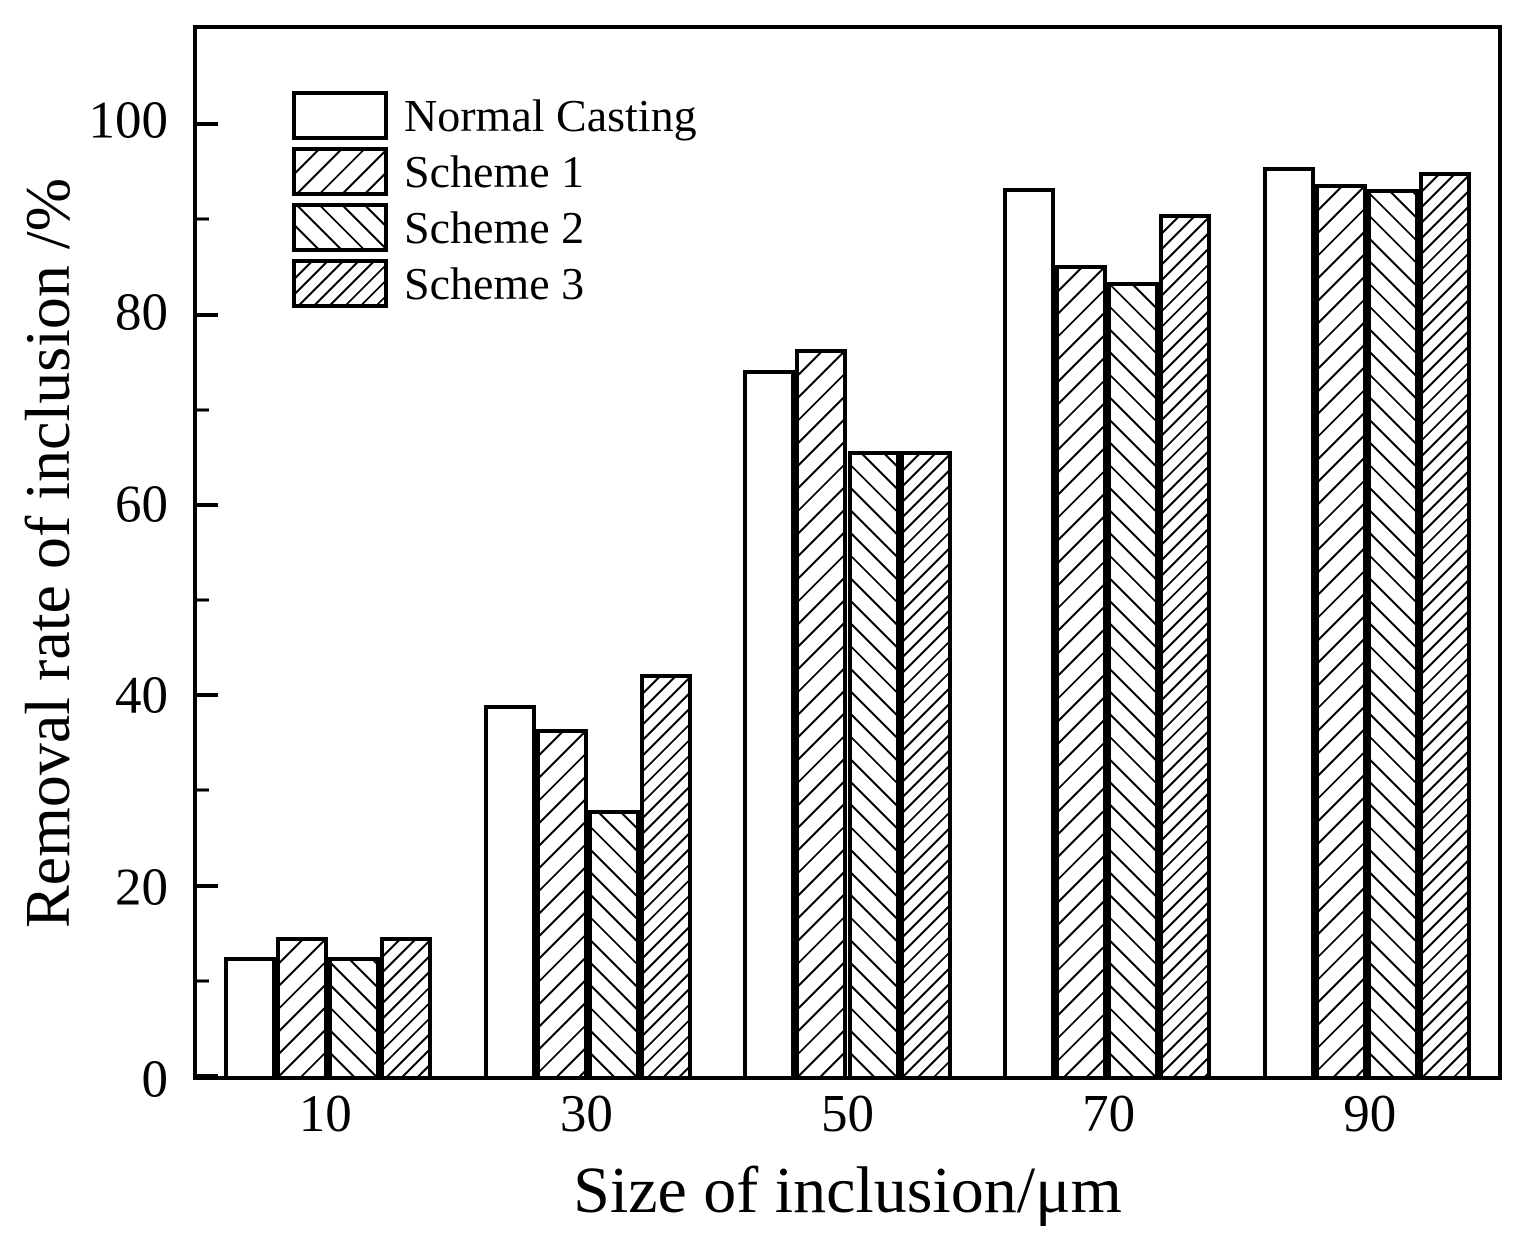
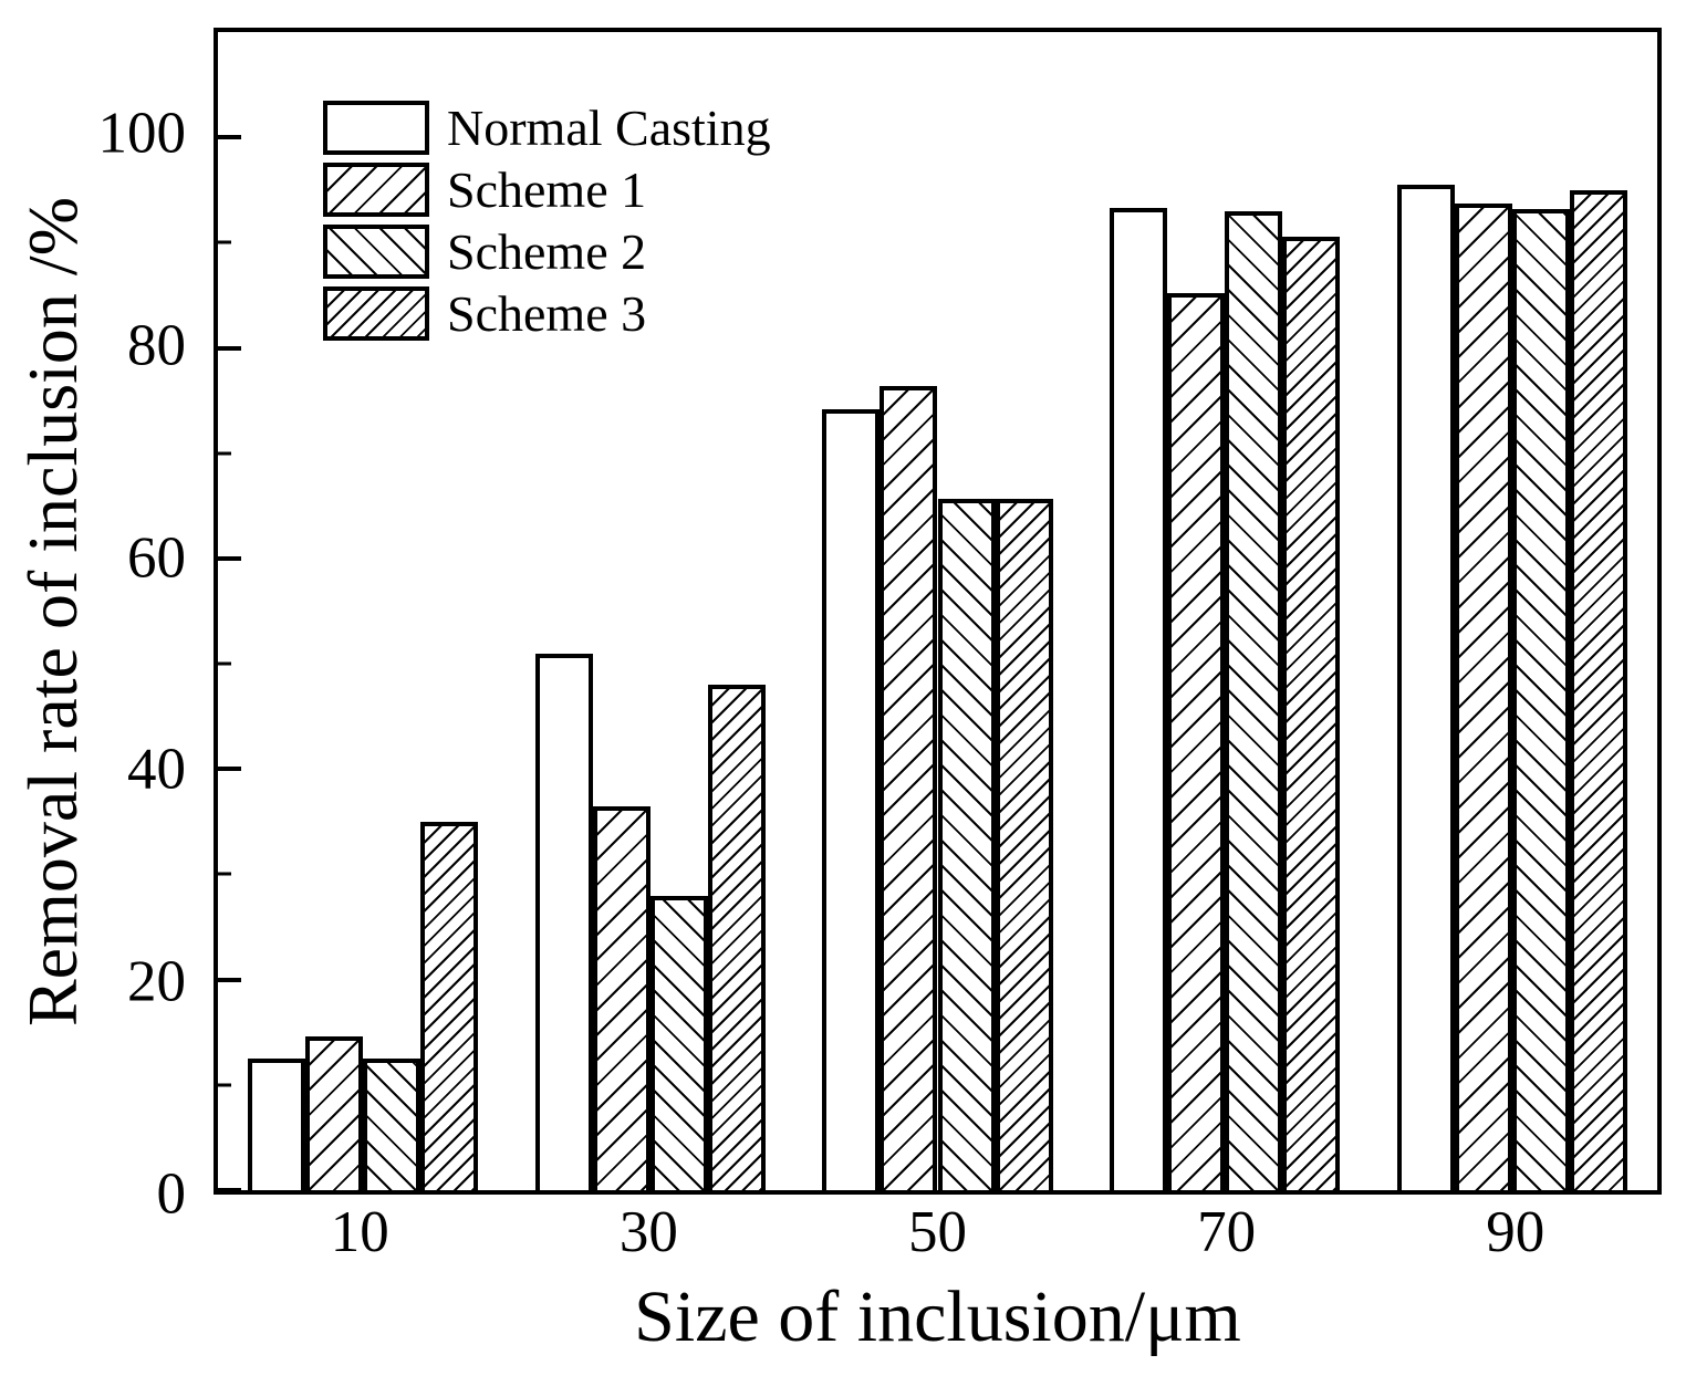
Scheme 3/10: 15 -> 35
Normal Casting/30: 39 -> 51
Scheme 3/30: 42 -> 48
Scheme 2/70: 83 -> 93
